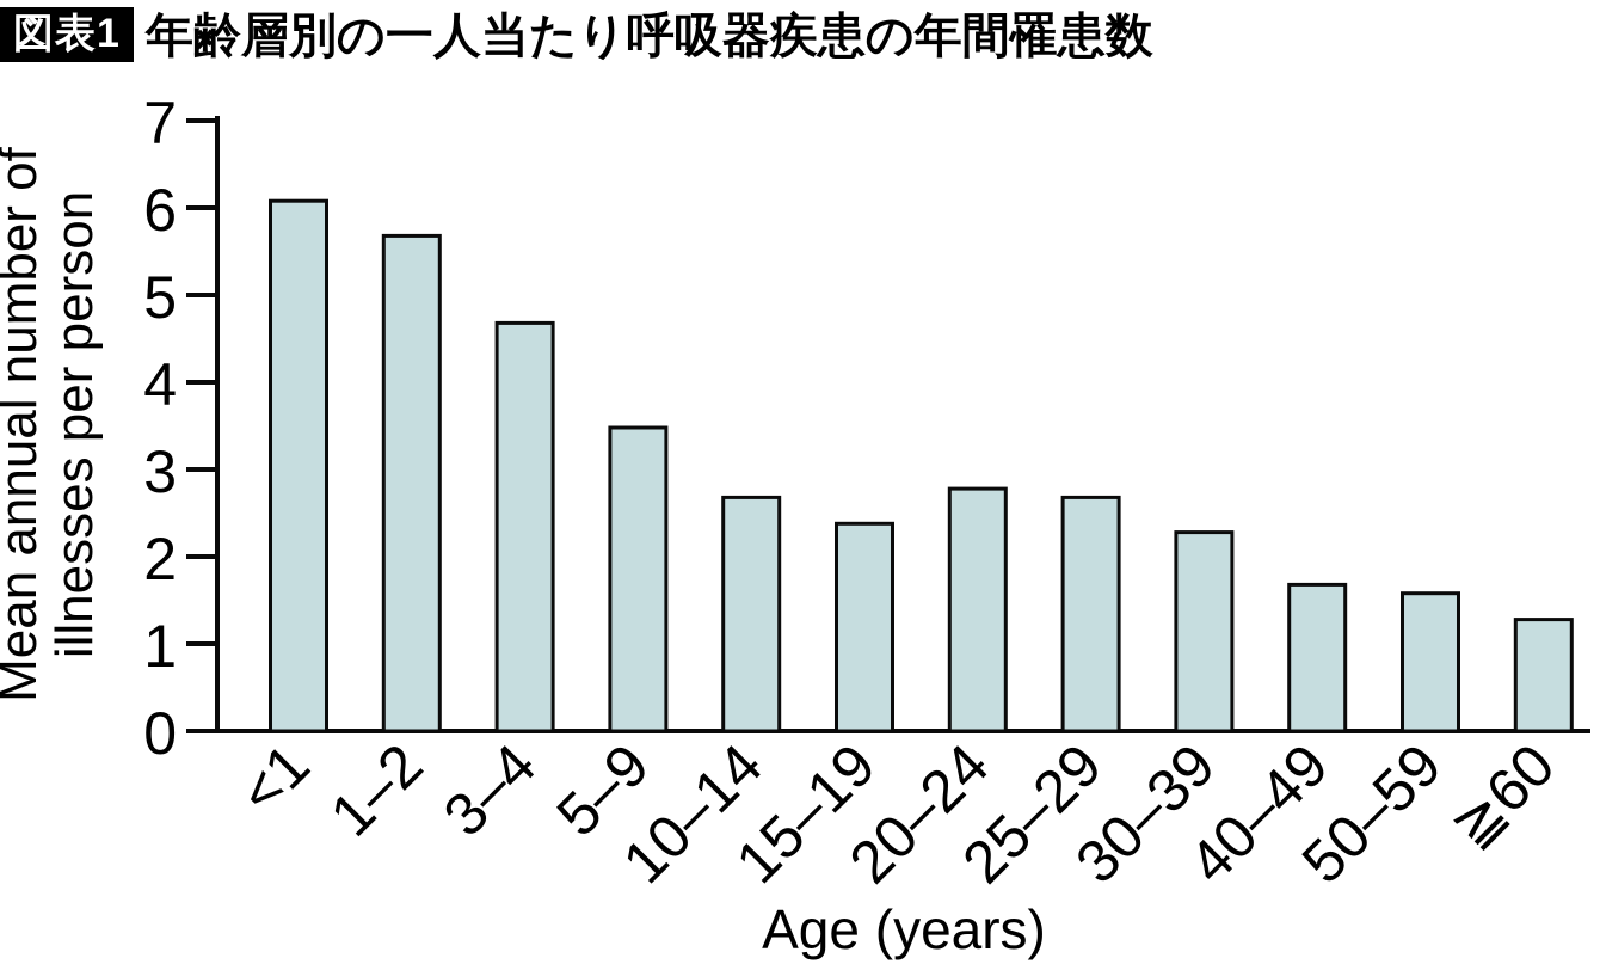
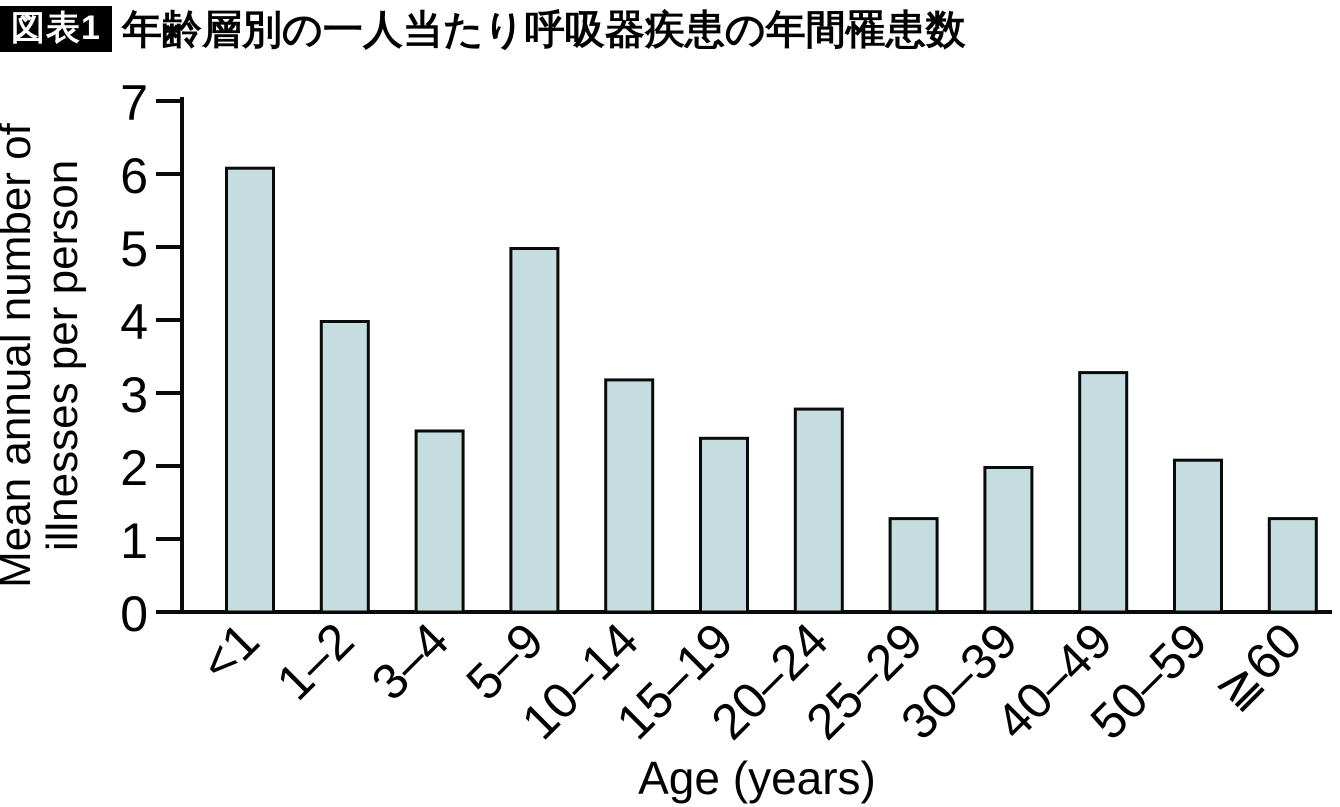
1–2: 5.7 -> 4.0
3–4: 4.7 -> 2.5
5–9: 3.5 -> 5.0
10–14: 2.7 -> 3.2
25–29: 2.7 -> 1.3
30–39: 2.3 -> 2.0
40–49: 1.7 -> 3.3
50–59: 1.6 -> 2.1
